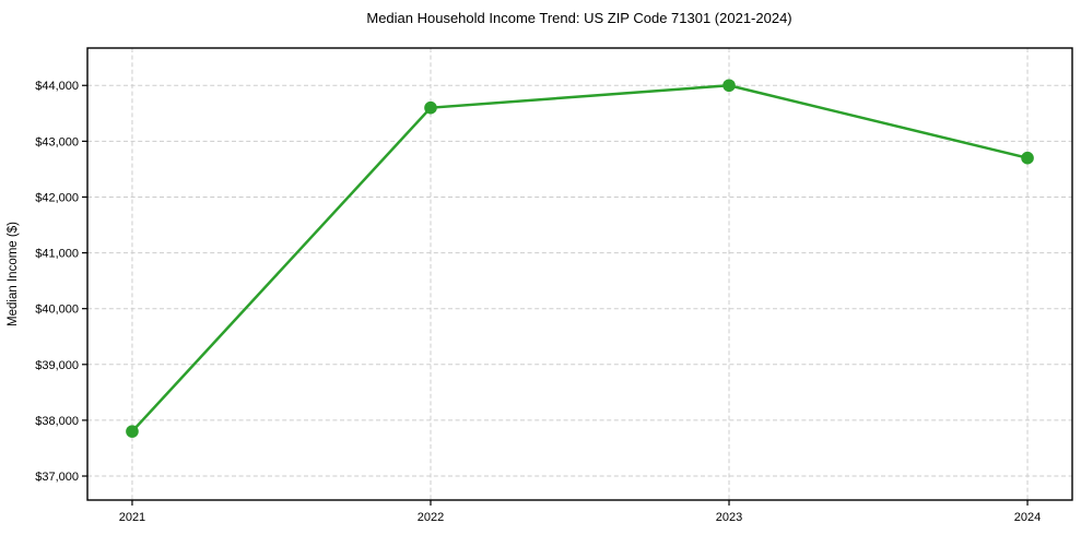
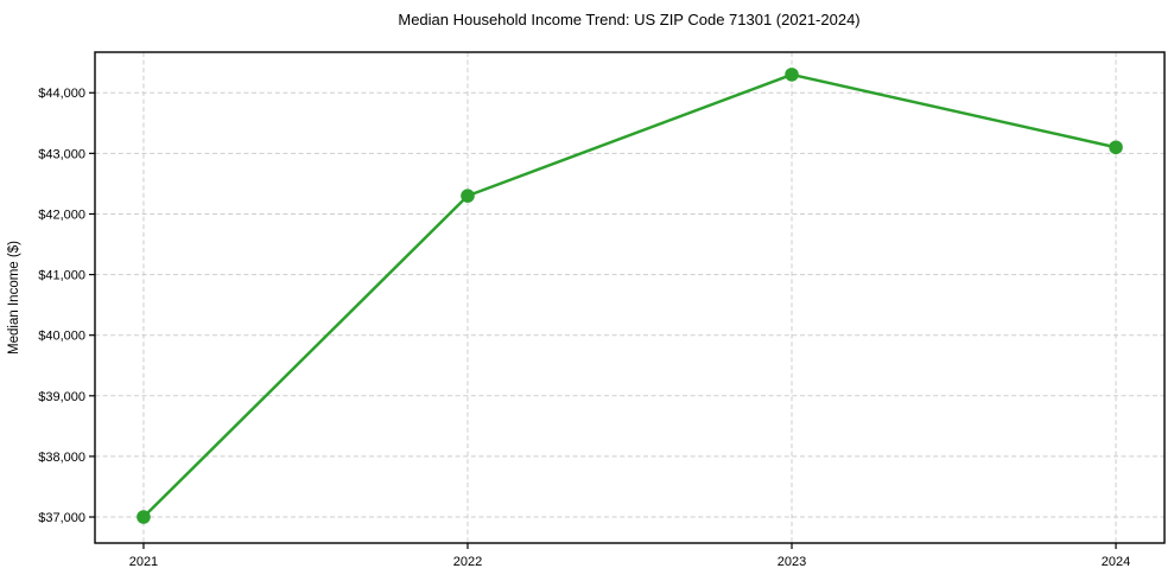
2021: $37800 -> $37000
2022: $43600 -> $42300
2023: $44000 -> $44300
2024: $42700 -> $43100
